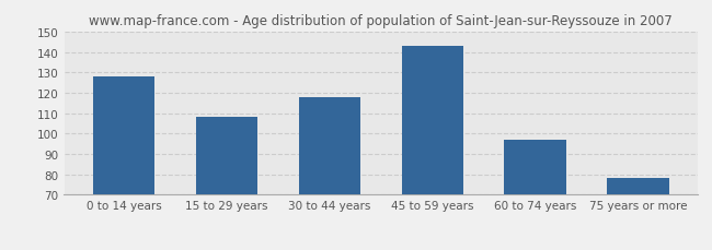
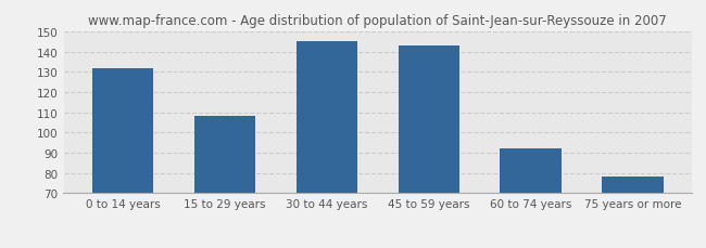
0 to 14 years: 128 -> 132
30 to 44 years: 118 -> 145
60 to 74 years: 97 -> 92
